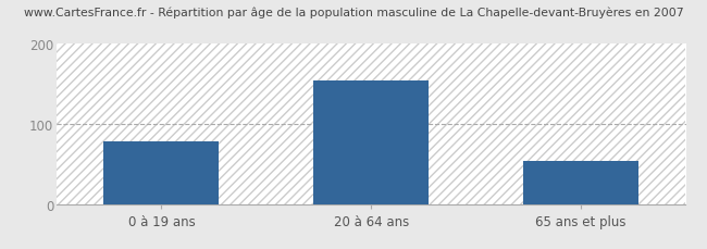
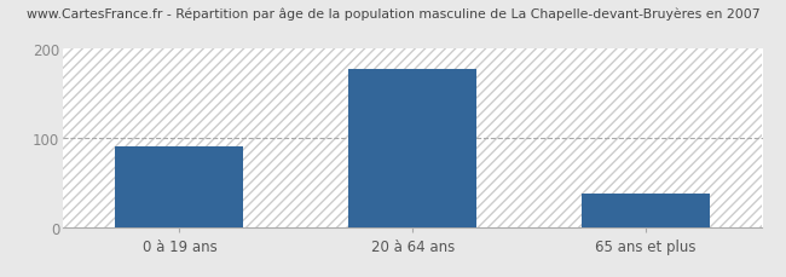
0 à 19 ans: 78 -> 91
20 à 64 ans: 154 -> 178
65 ans et plus: 54 -> 37
